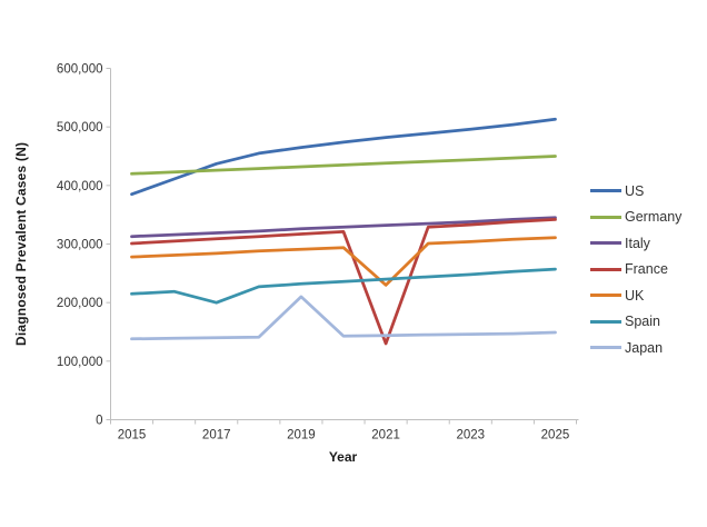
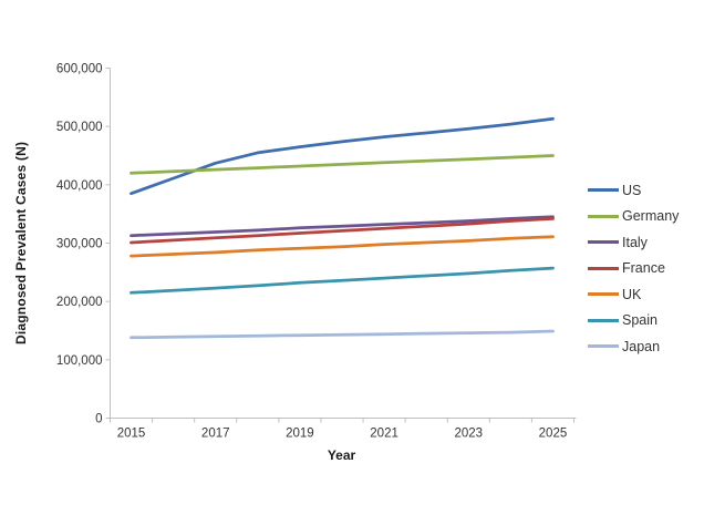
Spain/2017: 200000 -> 220000
Japan/2019: 210000 -> 140000
France/2021: 130000 -> 320000
UK/2021: 230000 -> 300000
